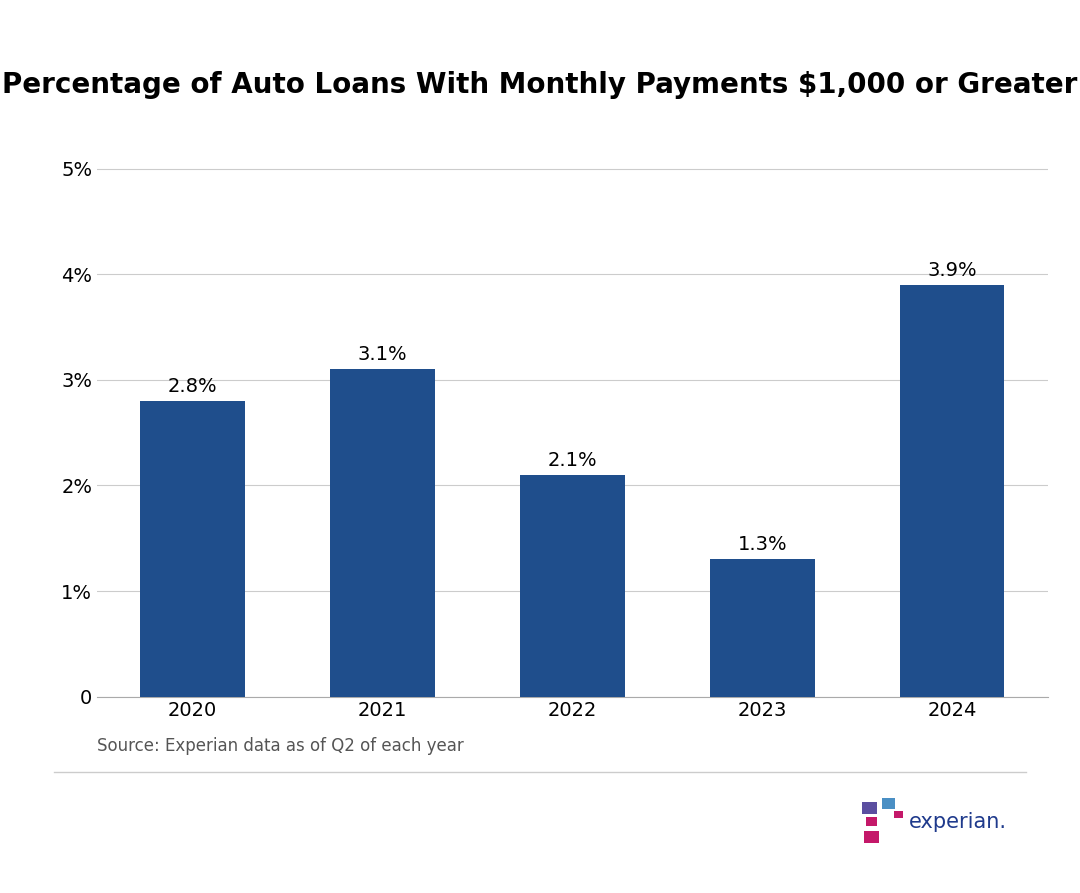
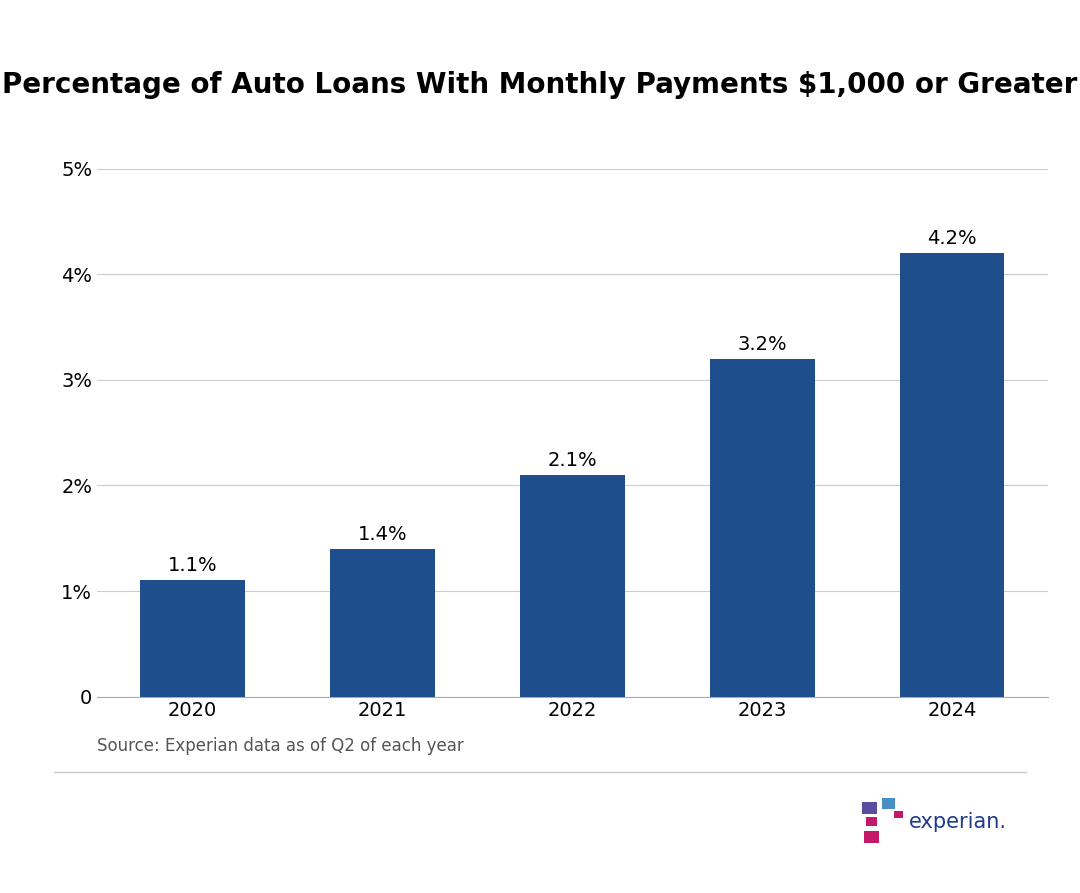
2020: 2.8% -> 1.1%
2021: 3.1% -> 1.4%
2023: 1.3% -> 3.2%
2024: 3.9% -> 4.2%
